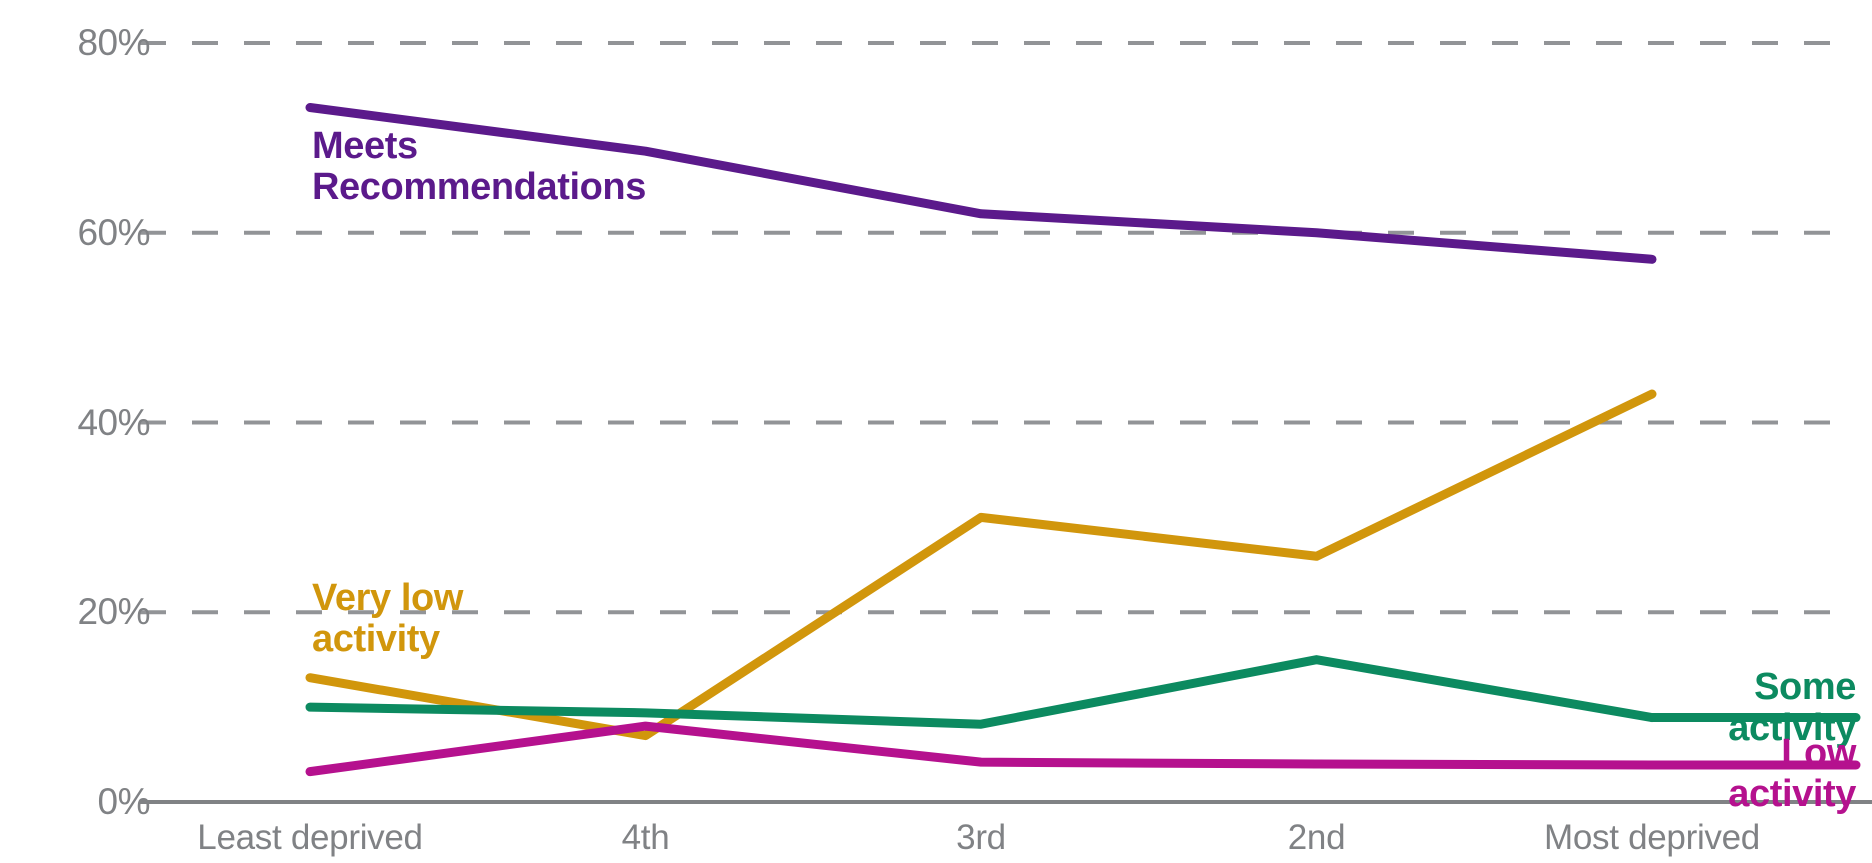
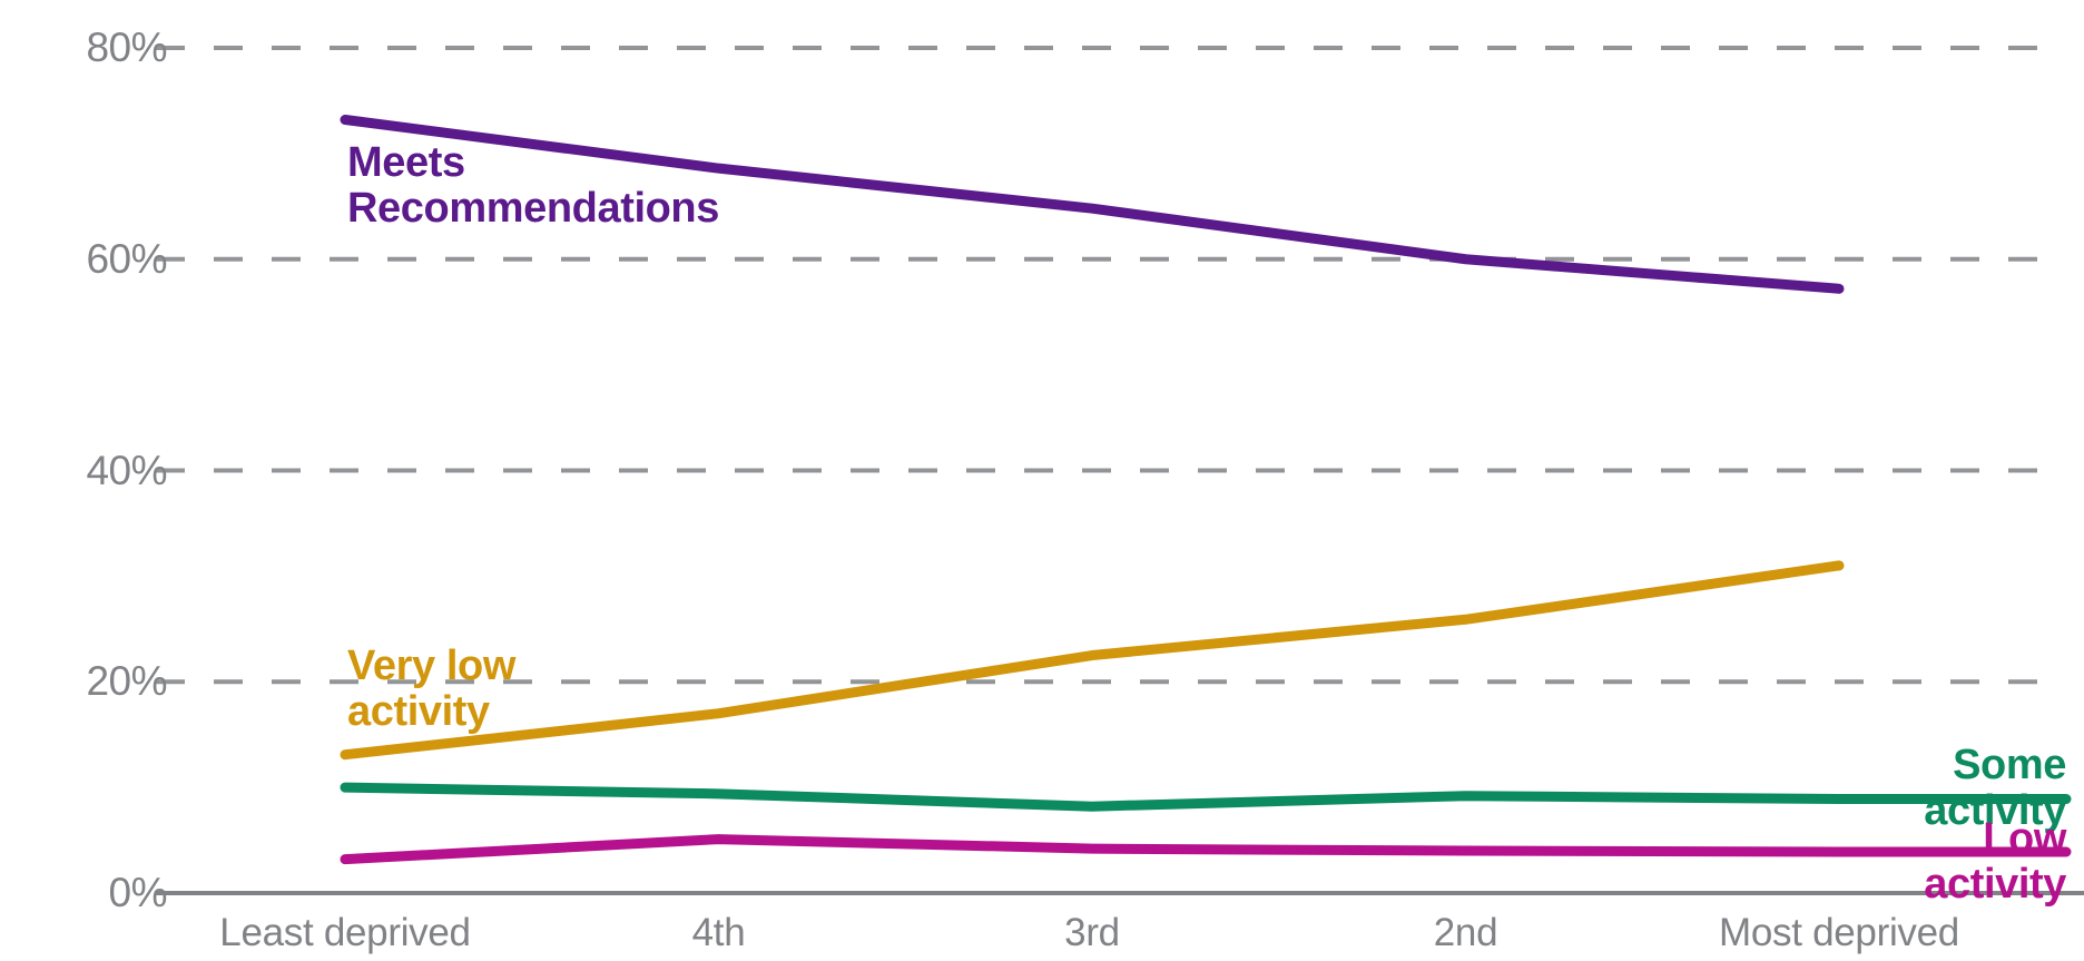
Very low activity/4th: 7% -> 17%
Low activity/4th: 8% -> 5%
Meets Recommendations/3rd: 62% -> 65%
Very low activity/3rd: 30% -> 22%
Some activity/2nd: 15% -> 9%
Very low activity/Most deprived: 43% -> 31%
